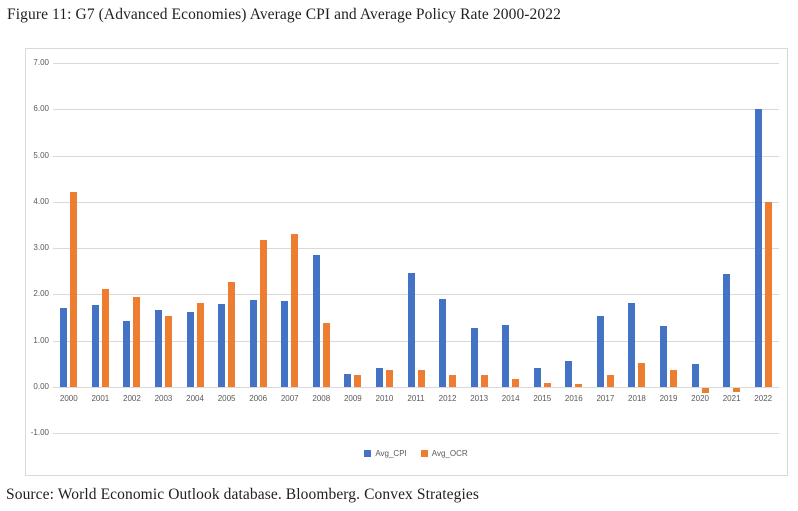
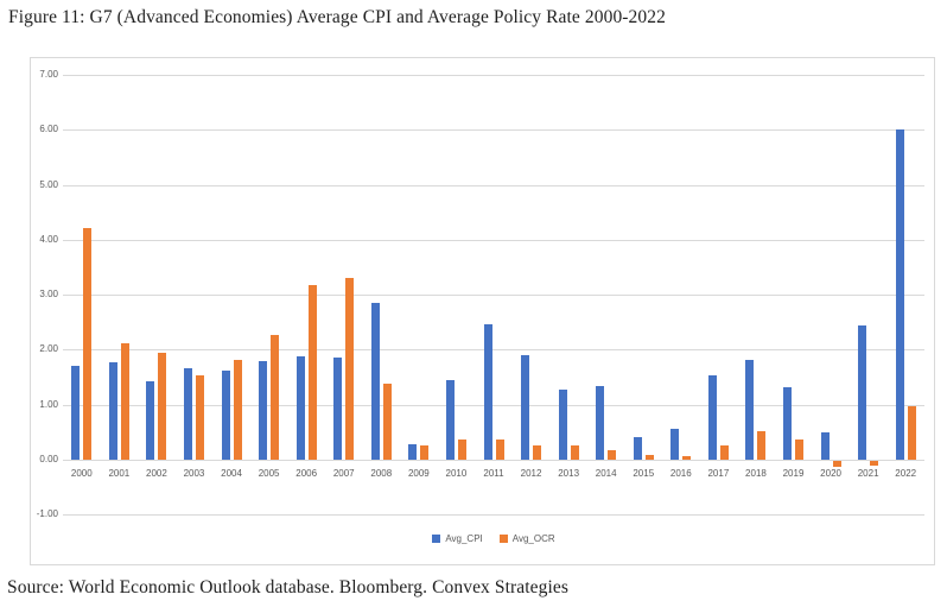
Avg_CPI/2010: 0.4 -> 1.4
Avg_OCR/2022: 4.0 -> 1.0
